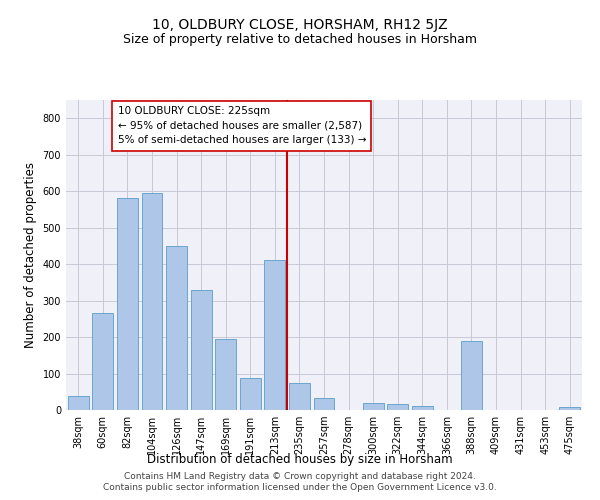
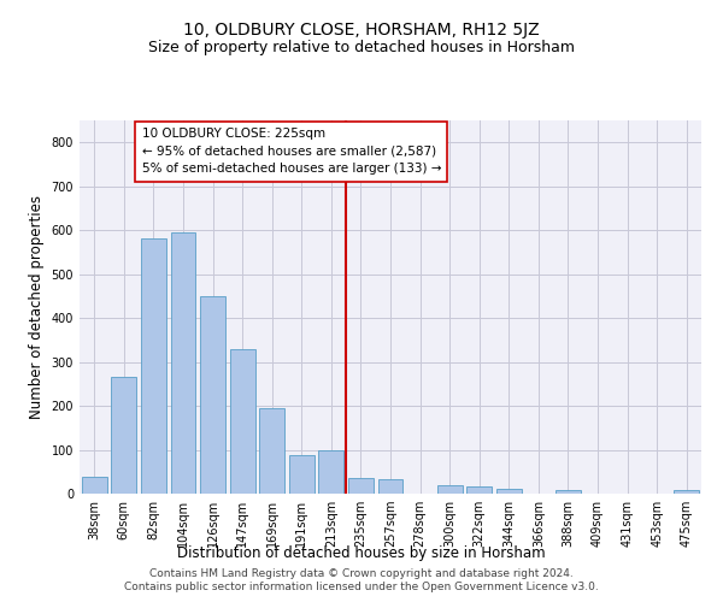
213sqm: 410 -> 100
235sqm: 75 -> 37
388sqm: 190 -> 7
